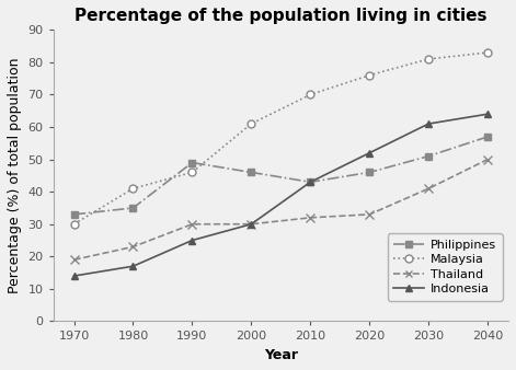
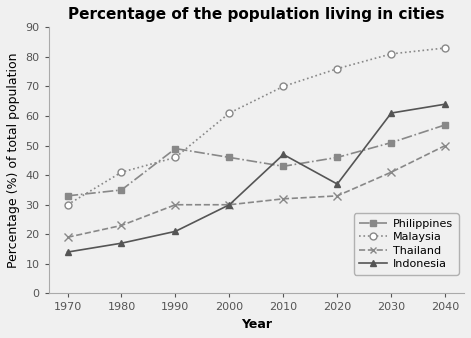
Indonesia/1990: 25 -> 21
Indonesia/2010: 43 -> 47
Indonesia/2020: 52 -> 37
